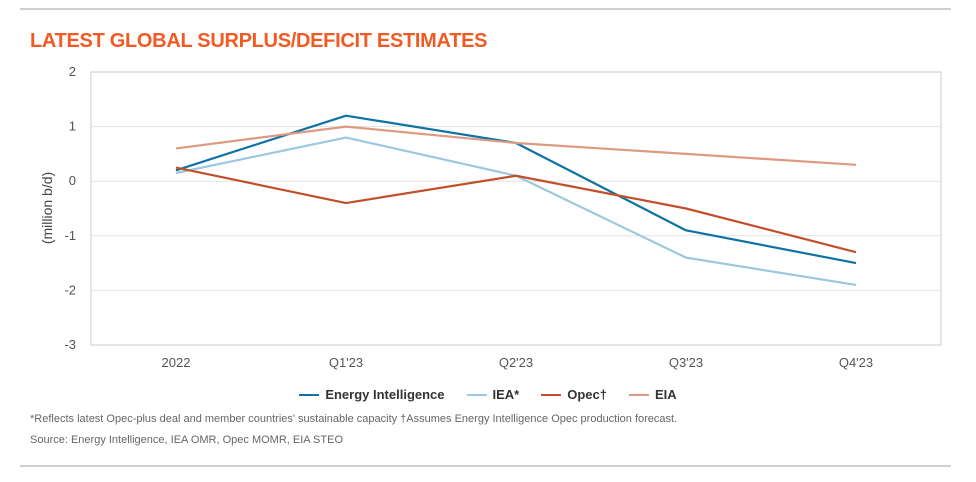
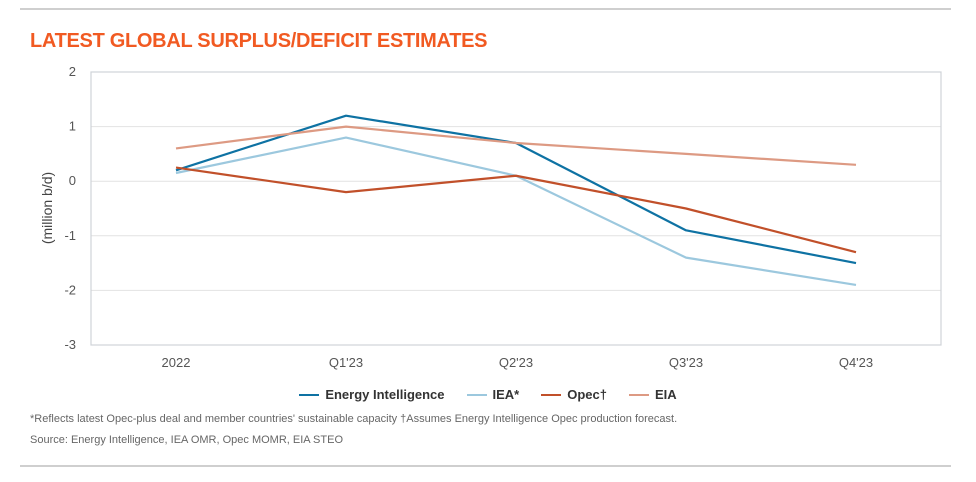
Opec†/Q1'23: -0.4 -> -0.2
